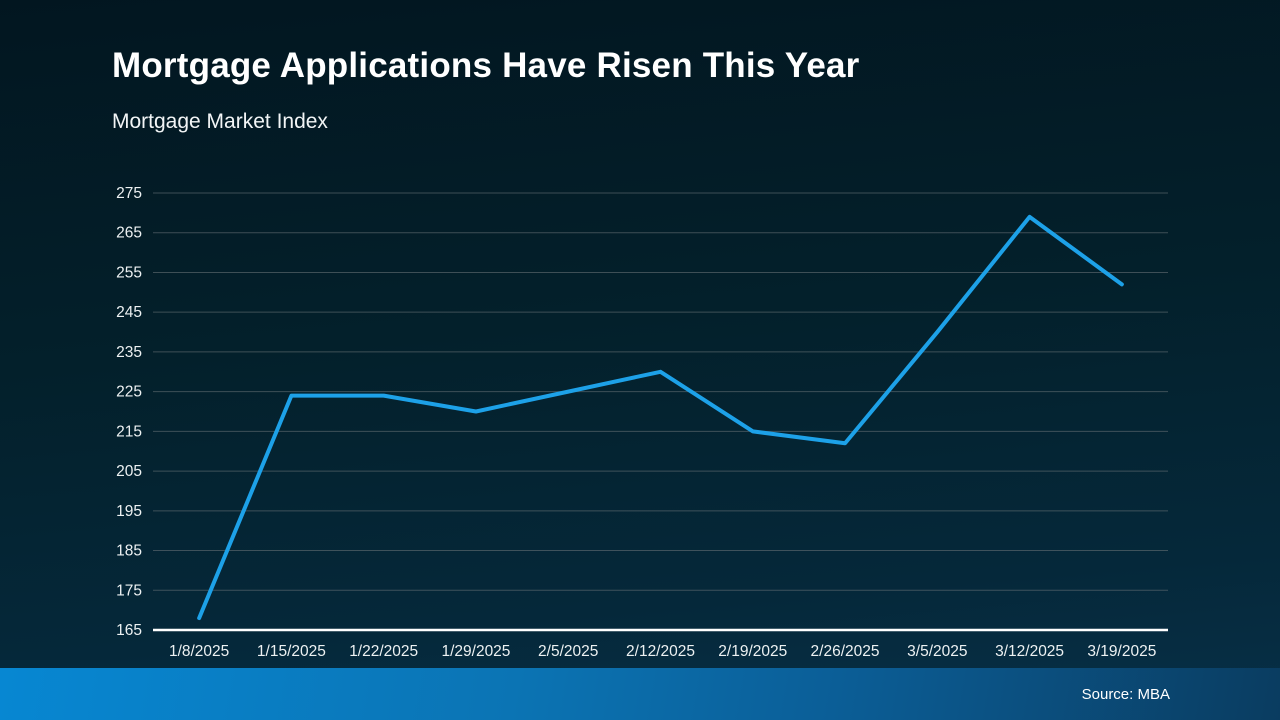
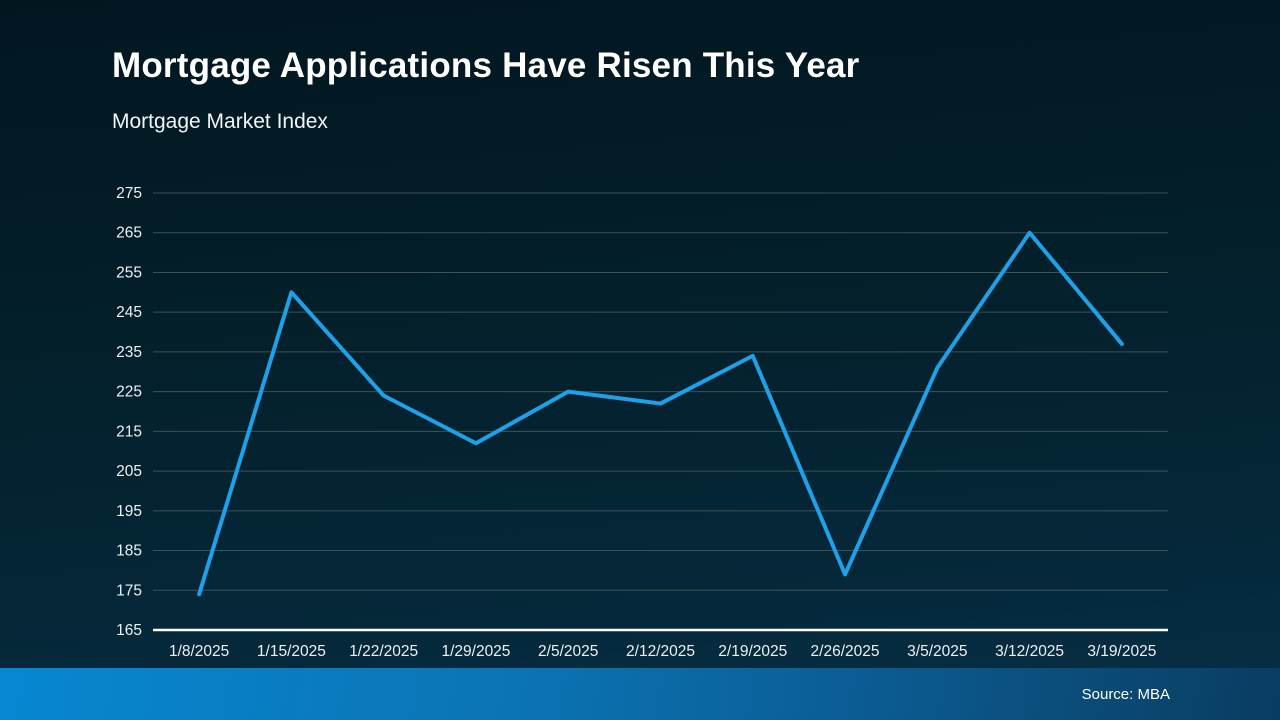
1/8/2025: 168 -> 174
1/15/2025: 224 -> 250
1/29/2025: 220 -> 212
2/12/2025: 230 -> 222
2/19/2025: 215 -> 234
2/26/2025: 212 -> 179
3/5/2025: 240 -> 231
3/12/2025: 269 -> 265
3/19/2025: 252 -> 237
